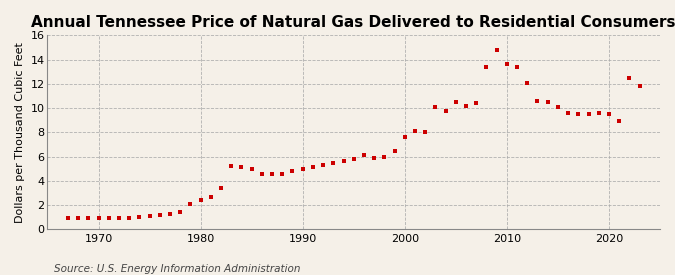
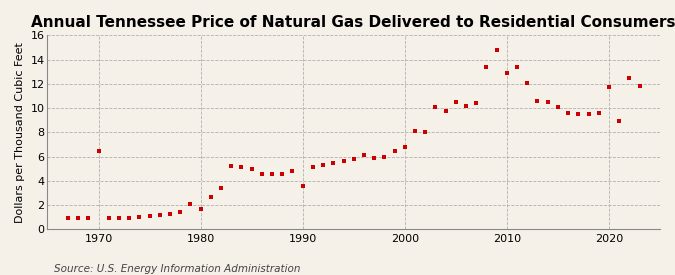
1970: 0.9 -> 6.5
1980: 2.4 -> 1.7
1990: 5.0 -> 3.6
2000: 7.6 -> 6.8
2010: 13.6 -> 12.9
2020: 9.5 -> 11.7
